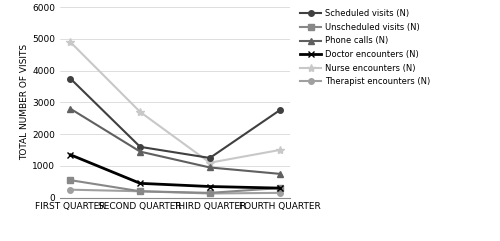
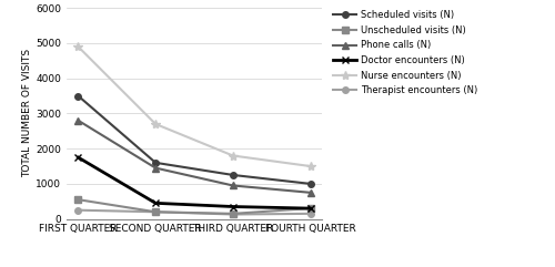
Scheduled visits (N)/FIRST QUARTER: 3750 -> 3500
Doctor encounters (N)/FIRST QUARTER: 1350 -> 1750
Nurse encounters (N)/THIRD QUARTER: 1100 -> 1800
Scheduled visits (N)/FOURTH QUARTER: 2750 -> 1000
